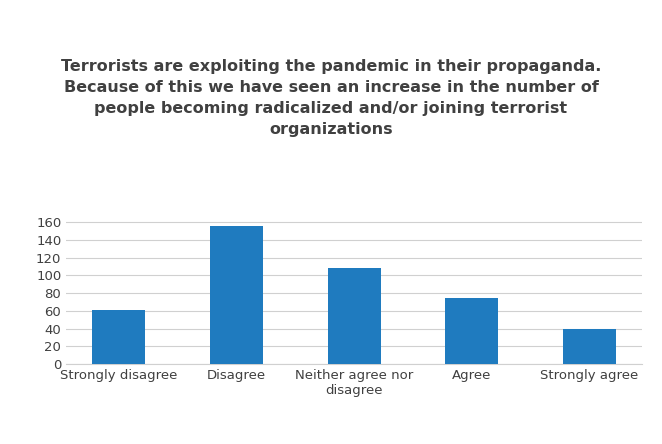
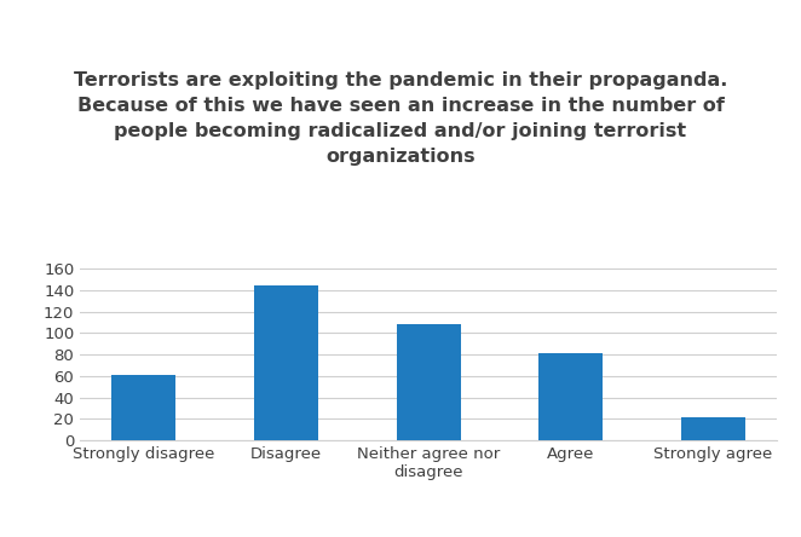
Disagree: 156 -> 144
Agree: 74 -> 81
Strongly agree: 40 -> 21
